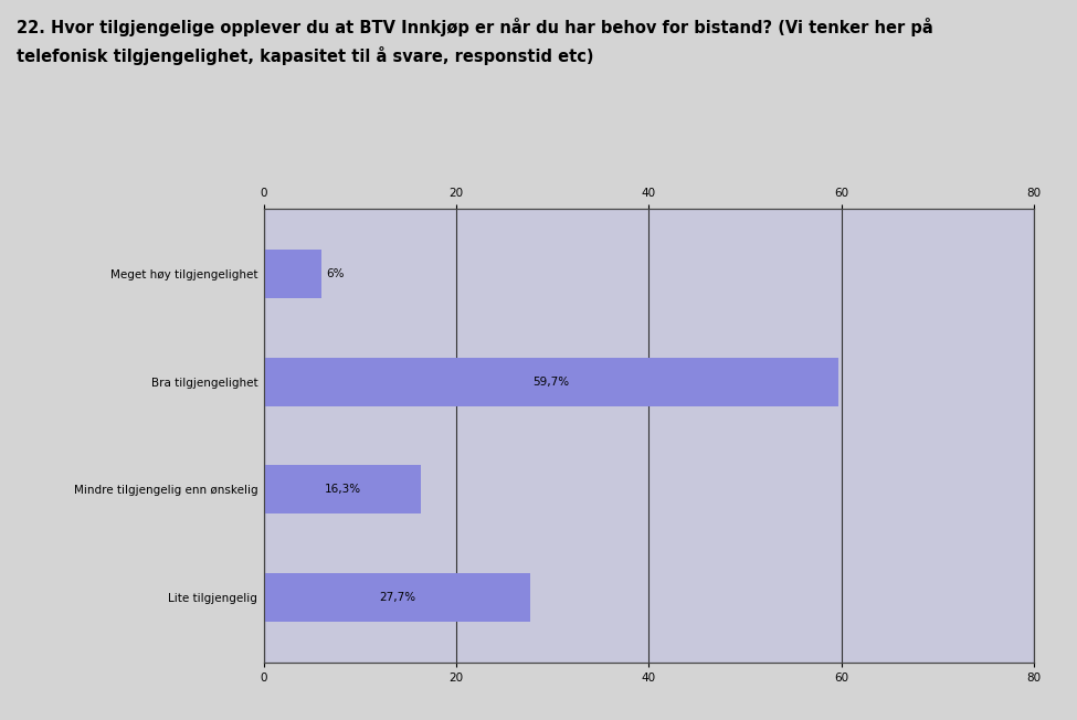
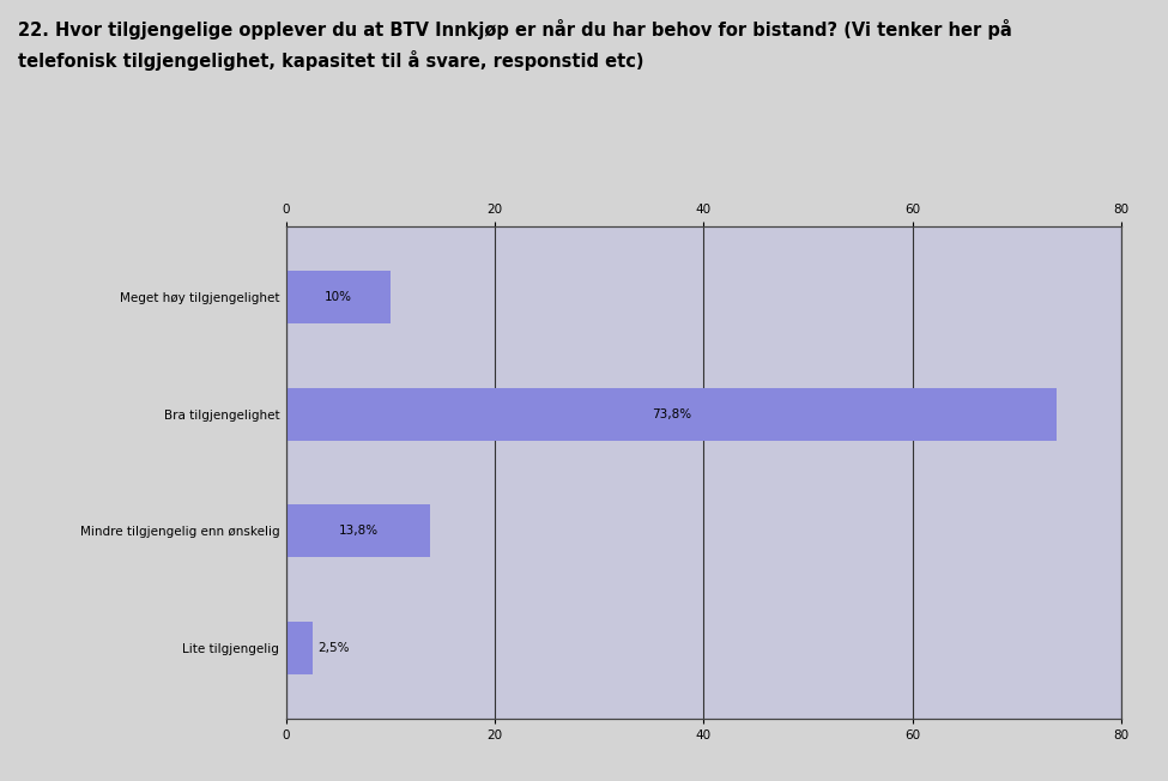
Meget høy tilgjengelighet: 6% -> 10%
Bra tilgjengelighet: 59,7% -> 73,8%
Mindre tilgjengelig enn ønskelig: 16,3% -> 13,8%
Lite tilgjengelig: 27,7% -> 2,5%
